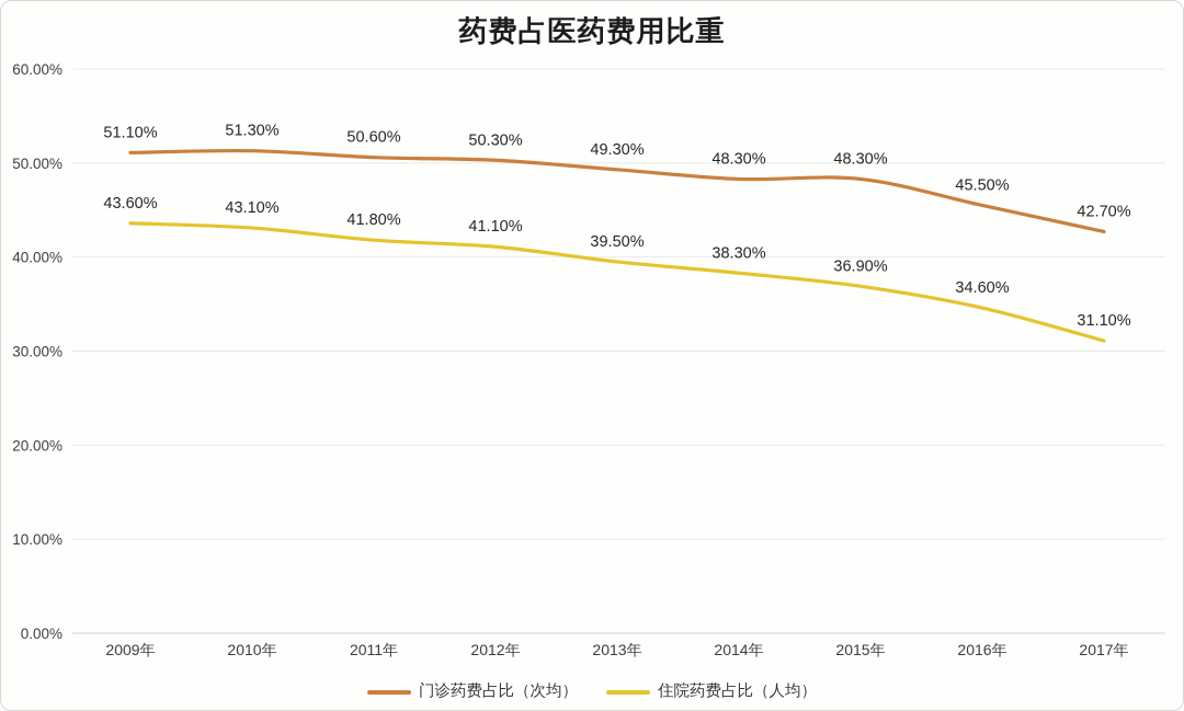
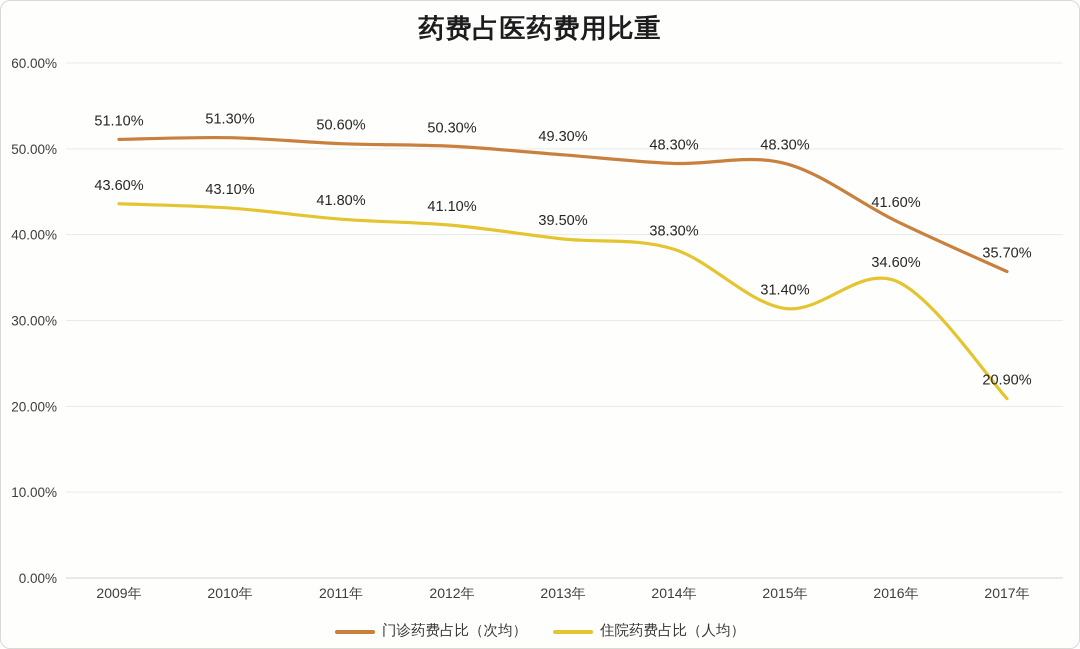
住院药费占比（人均）/2015年: 36.90% -> 31.40%
门诊药费占比（次均）/2016年: 45.50% -> 41.60%
门诊药费占比（次均）/2017年: 42.70% -> 35.70%
住院药费占比（人均）/2017年: 31.10% -> 20.90%
